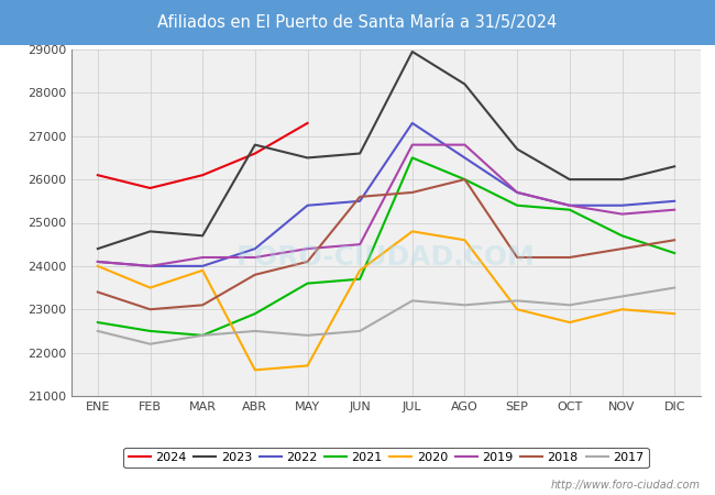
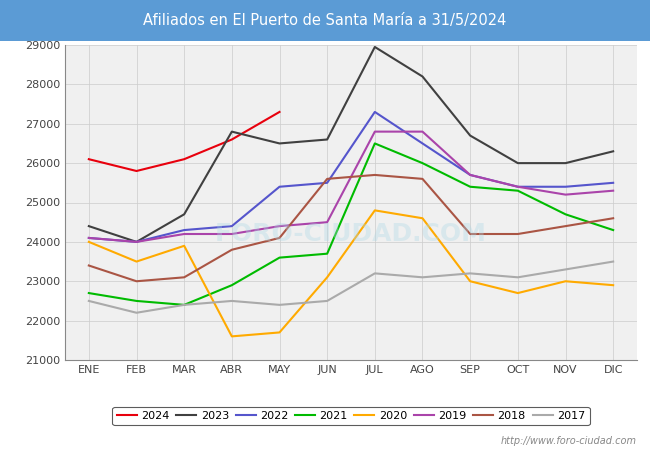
2023/FEB: 24800 -> 24000
2022/MAR: 24000 -> 24300
2020/JUN: 23900 -> 23100
2018/AGO: 26000 -> 25600
